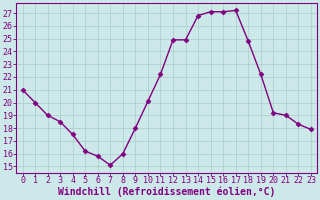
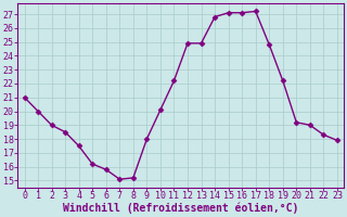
8: 16.0 -> 15.2
